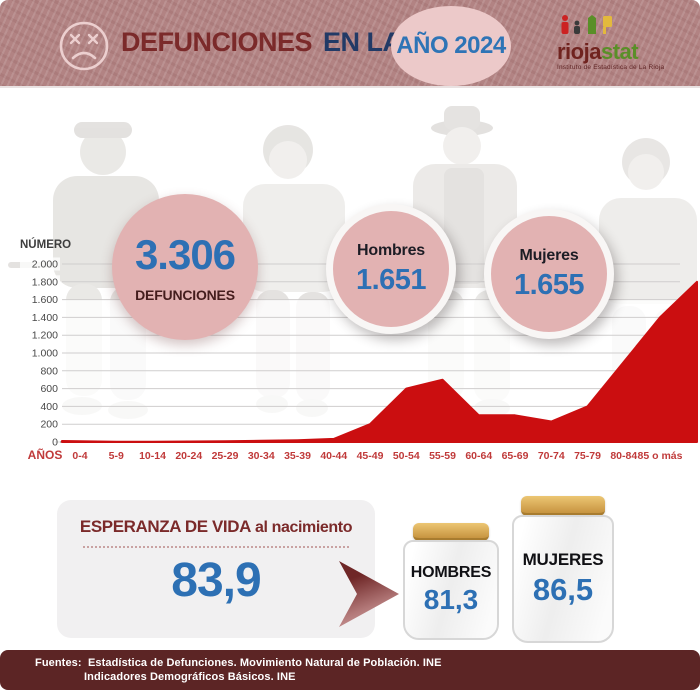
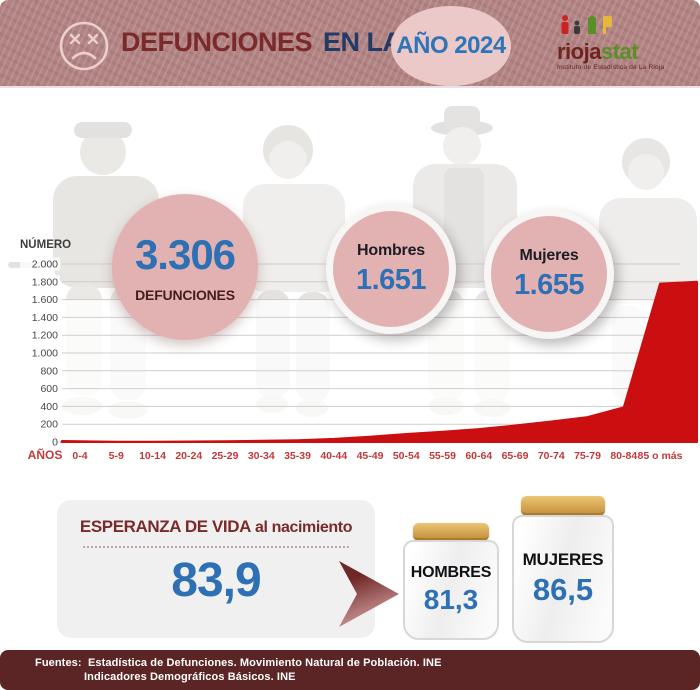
45-49: 200 -> 100
50-54: 600 -> 100
55-59: 700 -> 100
60-64: 300 -> 100
65-69: 300 -> 200
75-79: 400 -> 300
80-84: 900 -> 400
85 o más: 1400 -> 1800
